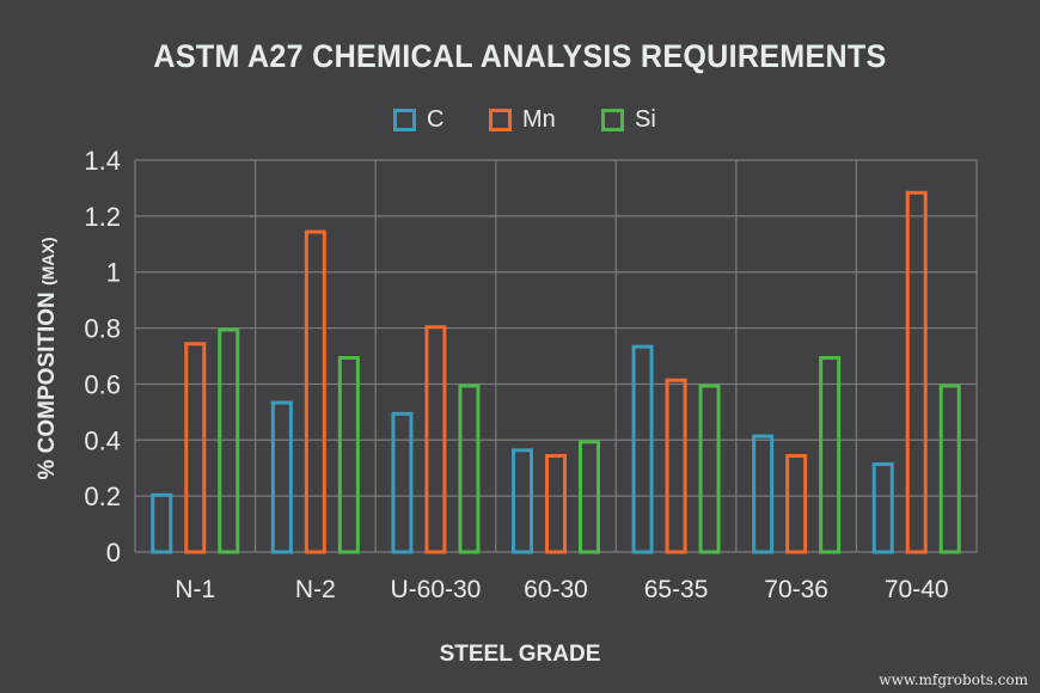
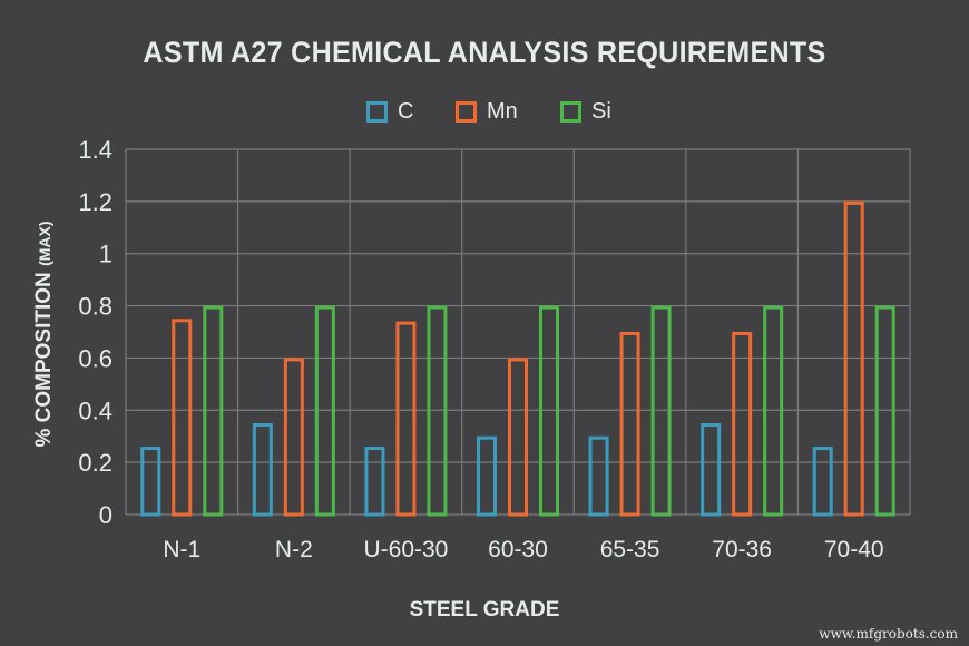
C/N-1: 0.21 -> 0.26
C/N-2: 0.54 -> 0.35
Mn/N-2: 1.15 -> 0.60
Si/N-2: 0.7 -> 0.8
C/U-60-30: 0.50 -> 0.26
Mn/U-60-30: 0.81 -> 0.74
Si/U-60-30: 0.6 -> 0.8
C/60-30: 0.37 -> 0.30
Mn/60-30: 0.35 -> 0.60
Si/60-30: 0.4 -> 0.8
C/65-35: 0.74 -> 0.30
Mn/65-35: 0.62 -> 0.70
Si/65-35: 0.6 -> 0.8
C/70-36: 0.42 -> 0.35
Mn/70-36: 0.35 -> 0.70
Si/70-36: 0.7 -> 0.8
C/70-40: 0.32 -> 0.26
Mn/70-40: 1.29 -> 1.20
Si/70-40: 0.6 -> 0.8
